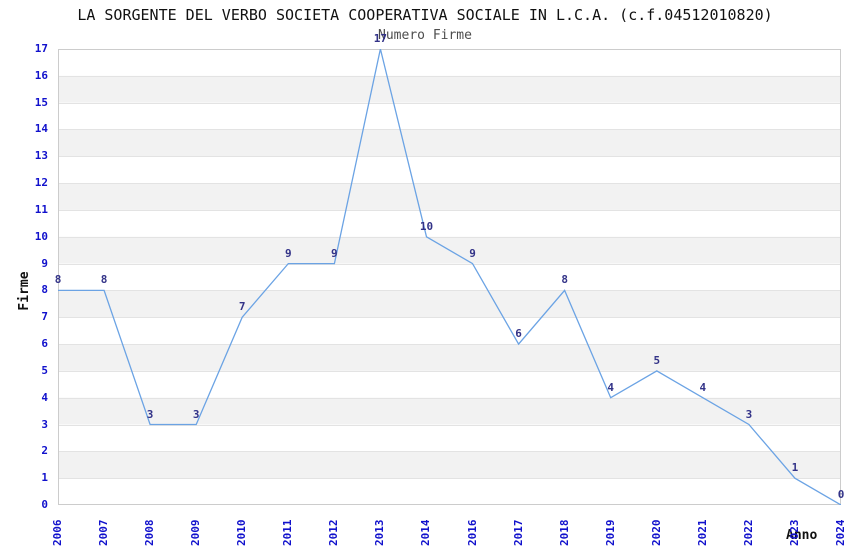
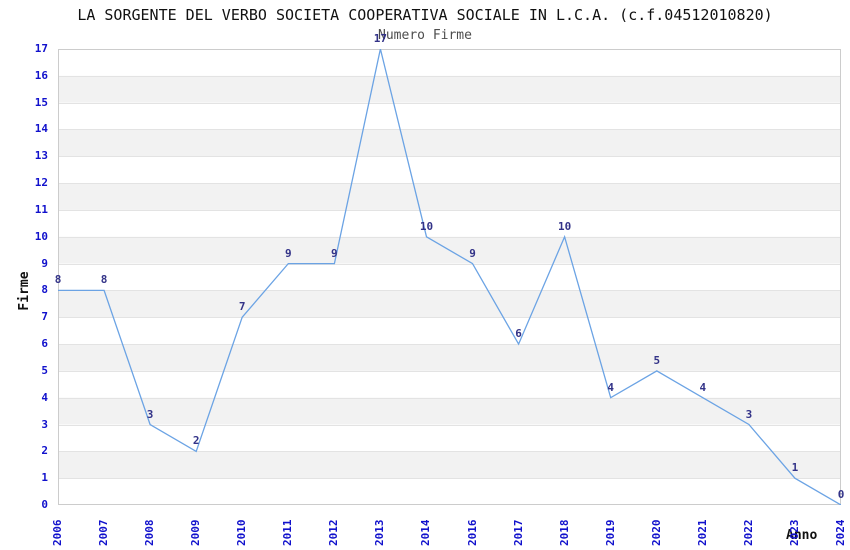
2009: 3 -> 2
2018: 8 -> 10
